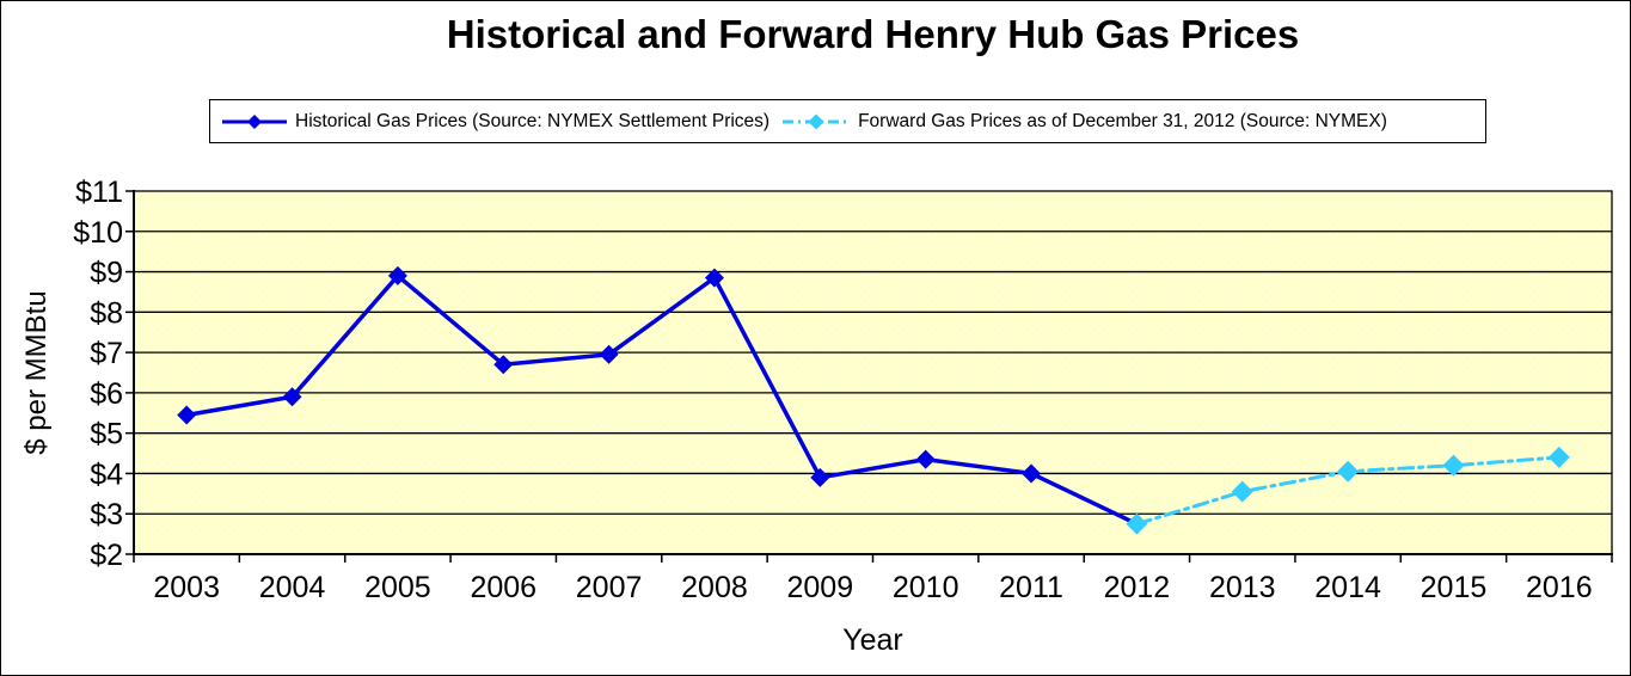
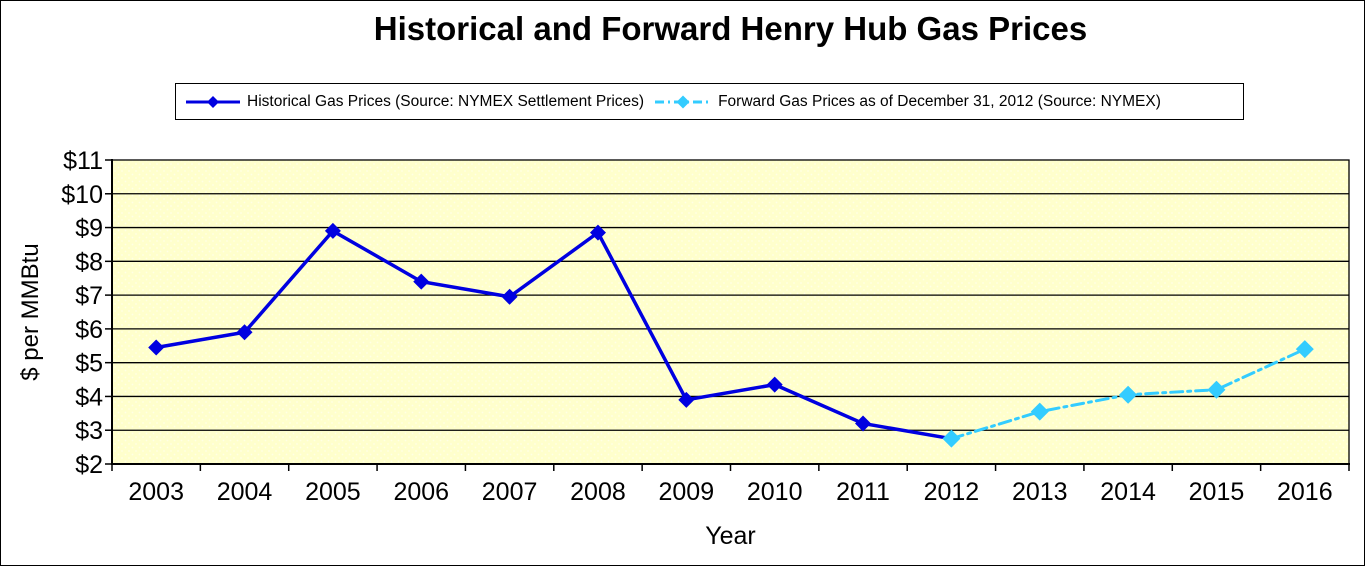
Historical Gas Prices (Source: NYMEX Settlement Prices)/2006: $6.7 -> $7.4
Historical Gas Prices (Source: NYMEX Settlement Prices)/2011: $4.0 -> $3.2
Forward Gas Prices as of December 31, 2012 (Source: NYMEX)/2016: $4.4 -> $5.4
